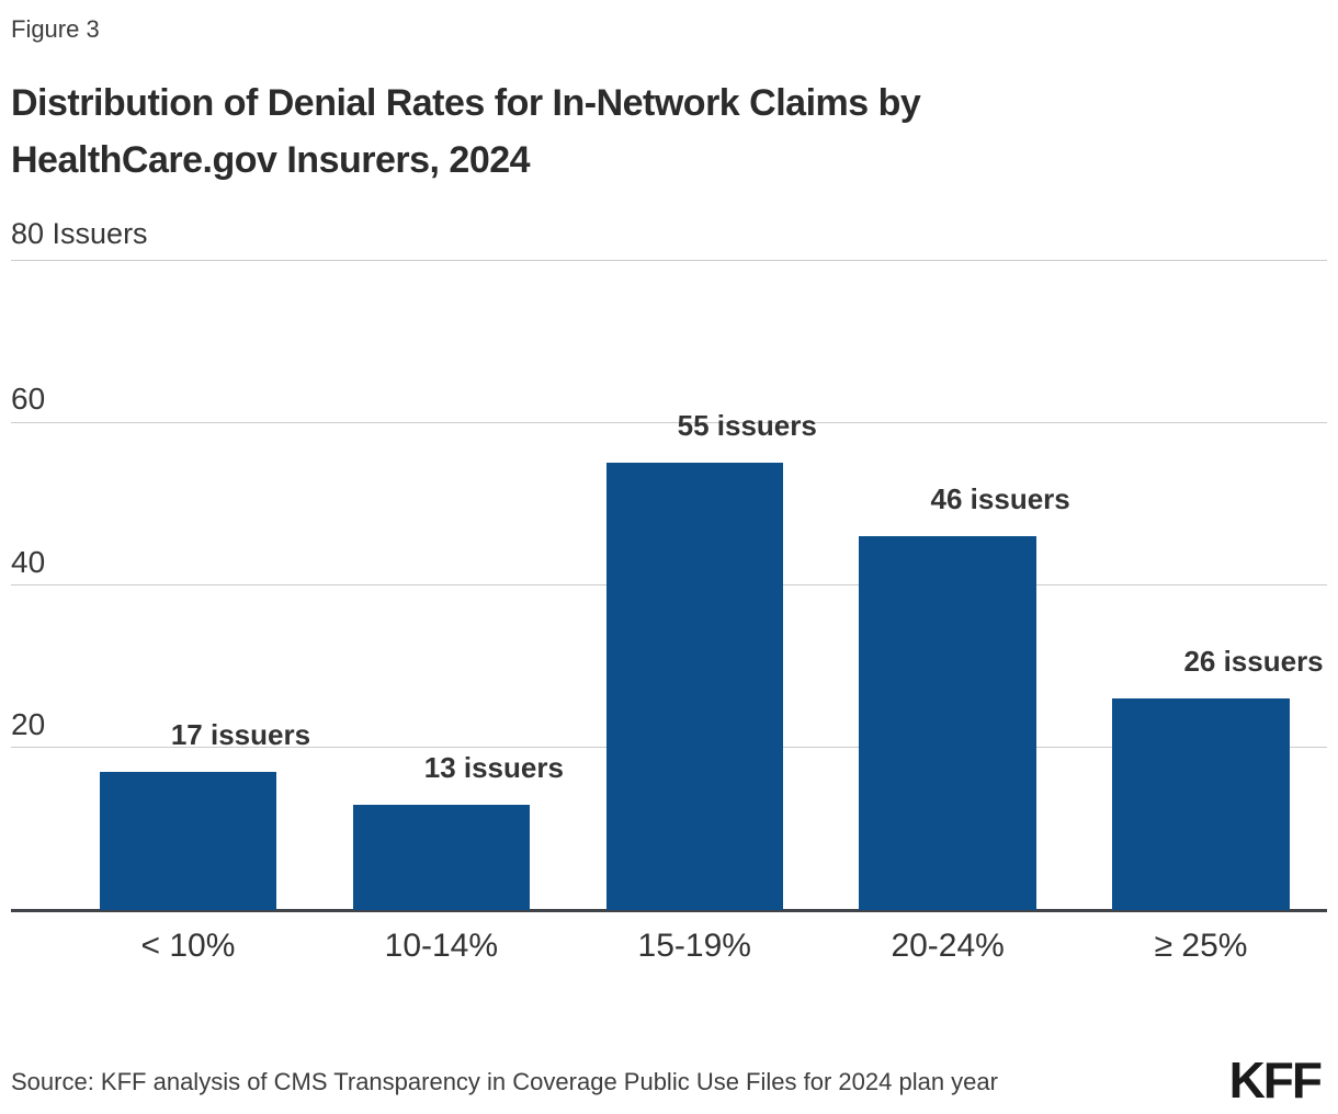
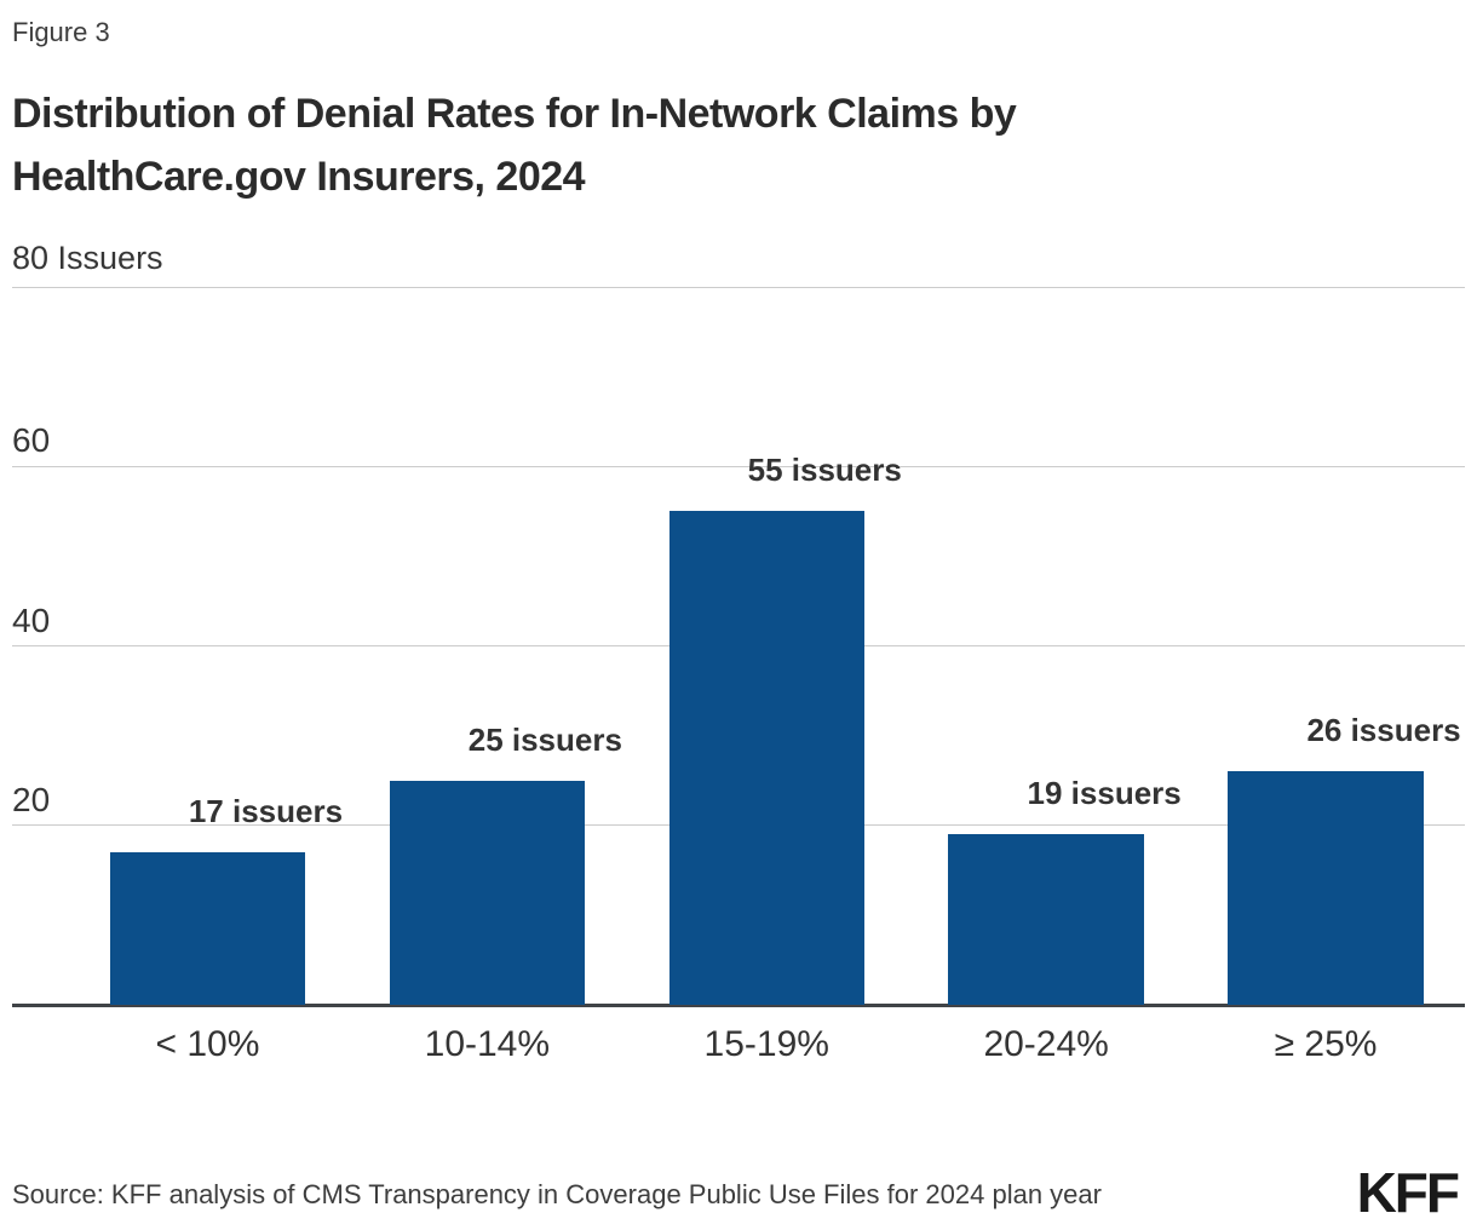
10-14%: 13 -> 25
20-24%: 46 -> 19
